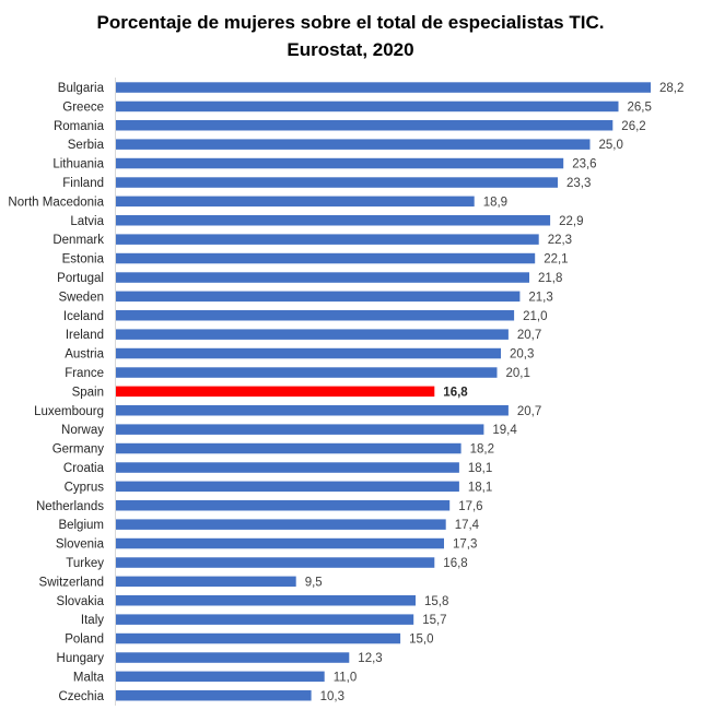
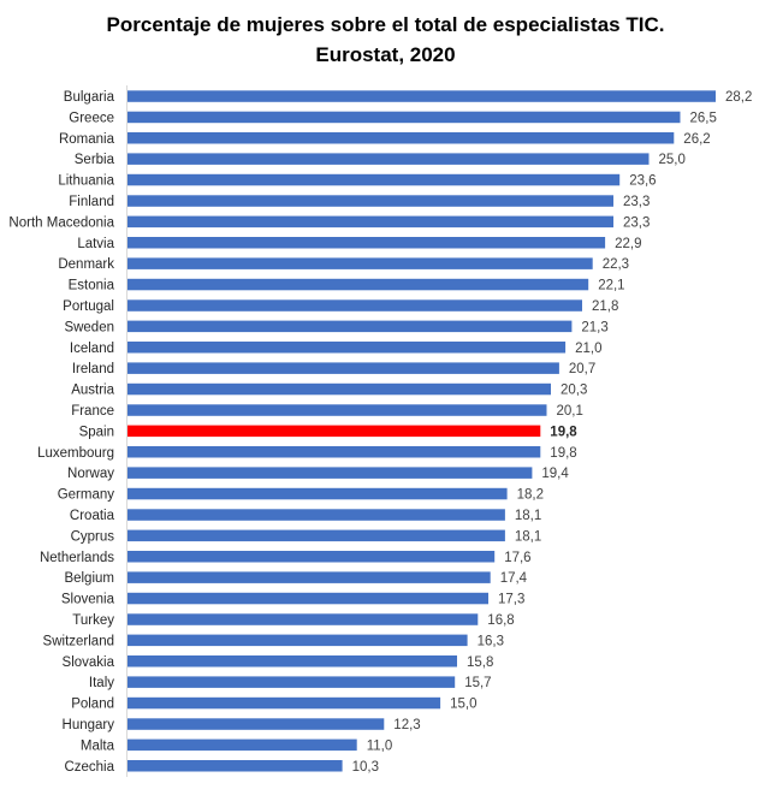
North Macedonia: 18,9 -> 23,3
Spain: 16,8 -> 19,8
Luxembourg: 20,7 -> 19,8
Switzerland: 9,5 -> 16,3
